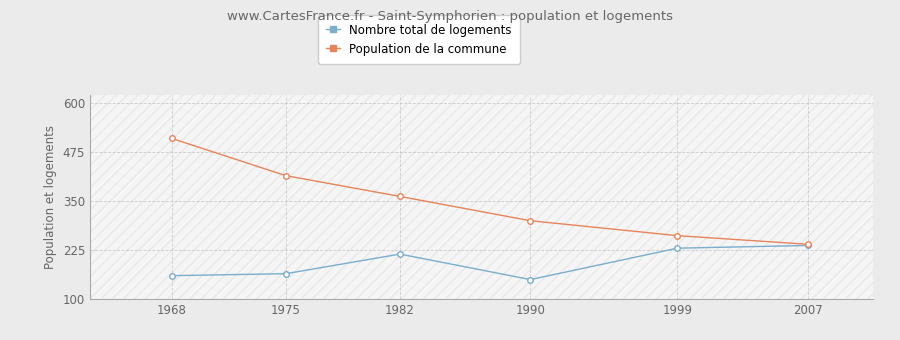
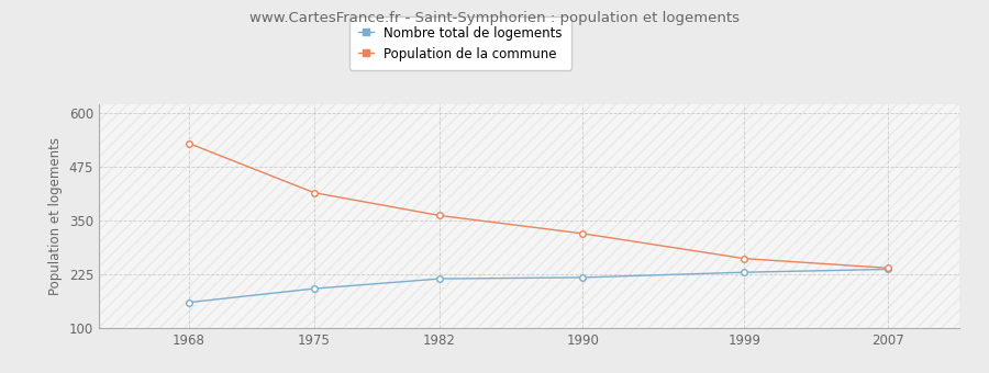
Population de la commune/1968: 510 -> 530
Nombre total de logements/1975: 165 -> 192
Nombre total de logements/1990: 150 -> 218
Population de la commune/1990: 300 -> 320
